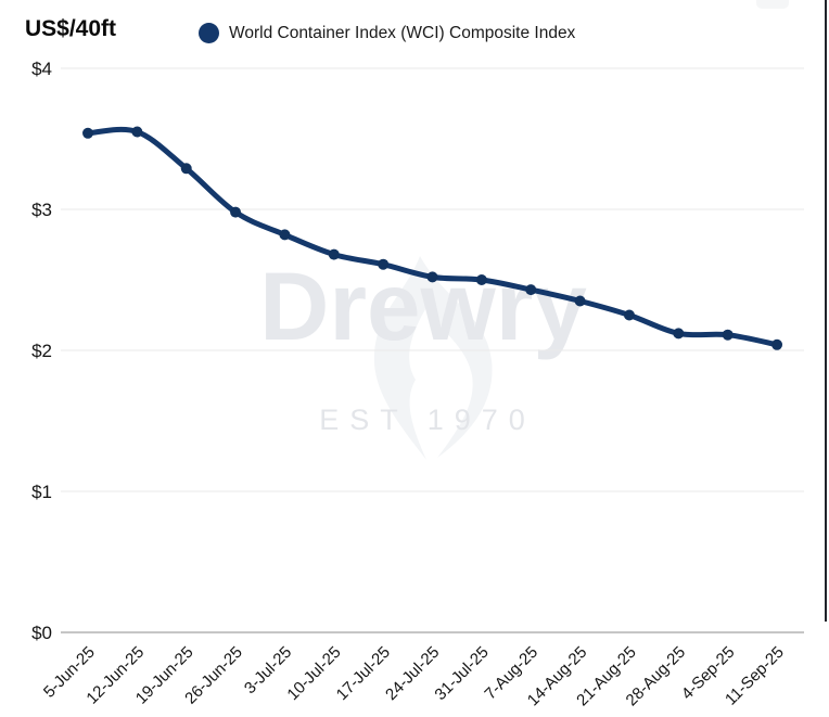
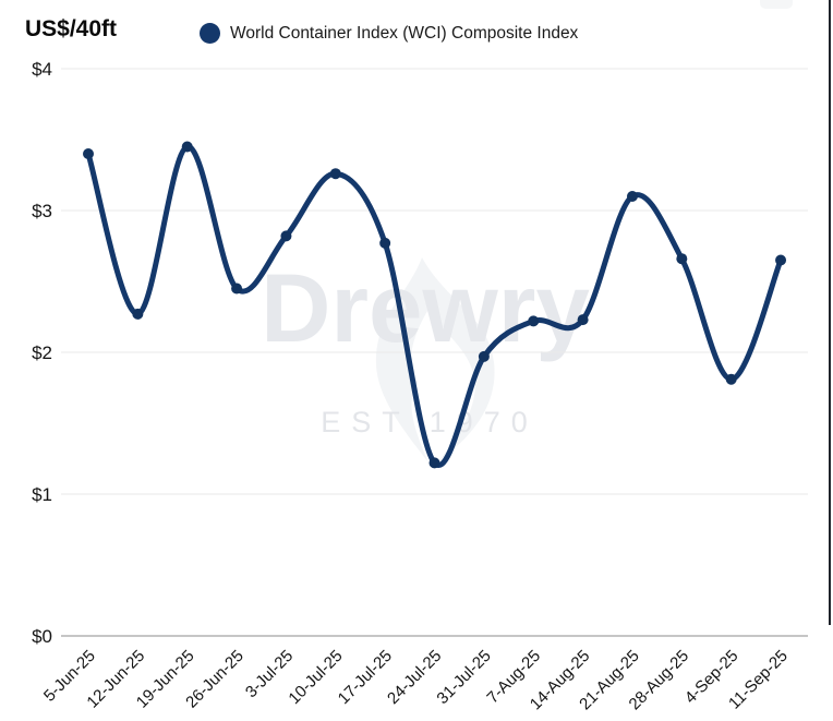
5-Jun-25: $3.54 -> $3.40
12-Jun-25: $3.55 -> $2.27
19-Jun-25: $3.29 -> $3.45
26-Jun-25: $2.98 -> $2.45
10-Jul-25: $2.68 -> $3.26
17-Jul-25: $2.61 -> $2.77
24-Jul-25: $2.52 -> $1.22
31-Jul-25: $2.50 -> $1.97
7-Aug-25: $2.43 -> $2.22
14-Aug-25: $2.35 -> $2.23
21-Aug-25: $2.25 -> $3.10
28-Aug-25: $2.12 -> $2.66
4-Sep-25: $2.11 -> $1.81
11-Sep-25: $2.04 -> $2.65
